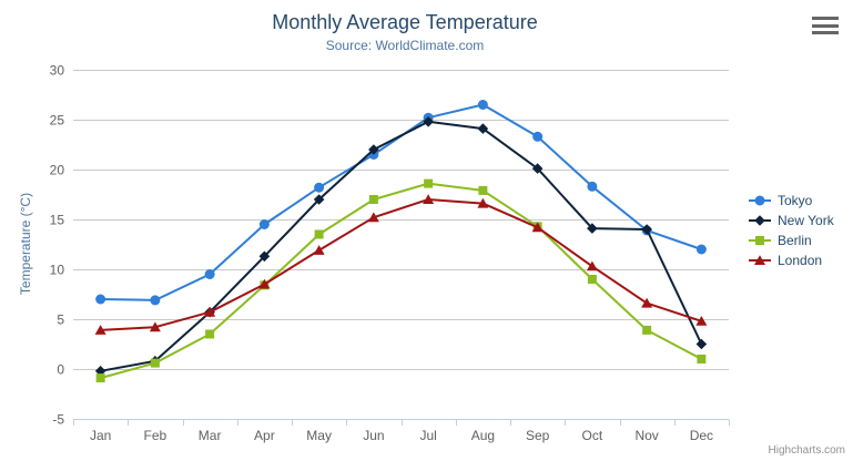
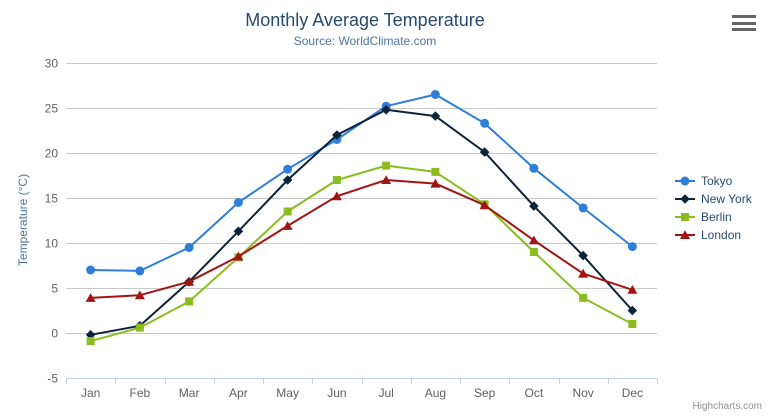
New York/Nov: 14 -> 9
Tokyo/Dec: 12 -> 10
